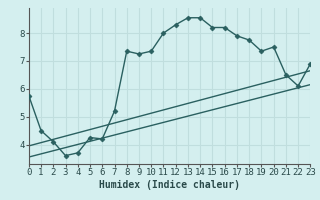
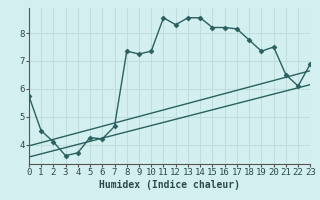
7: 5.20 -> 4.65
11: 8.00 -> 8.55
17: 7.90 -> 8.15
